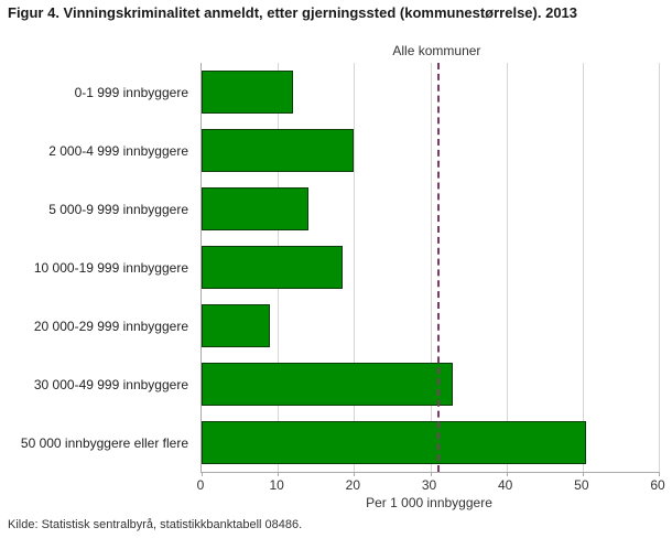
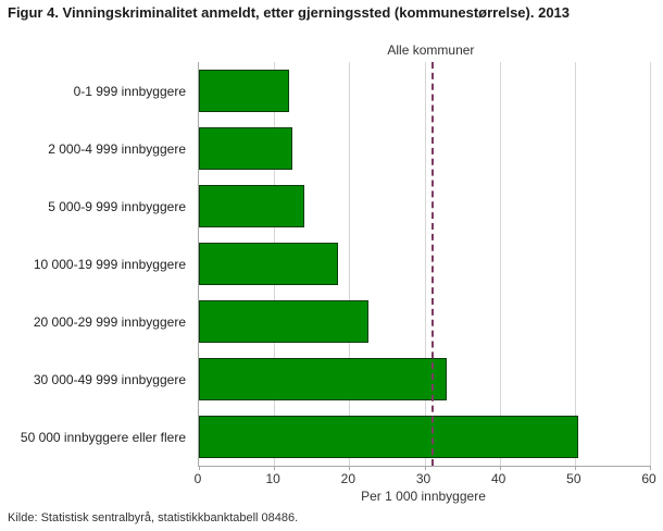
2 000-4 999 innbyggere: 20 -> 12
20 000-29 999 innbyggere: 9 -> 22
